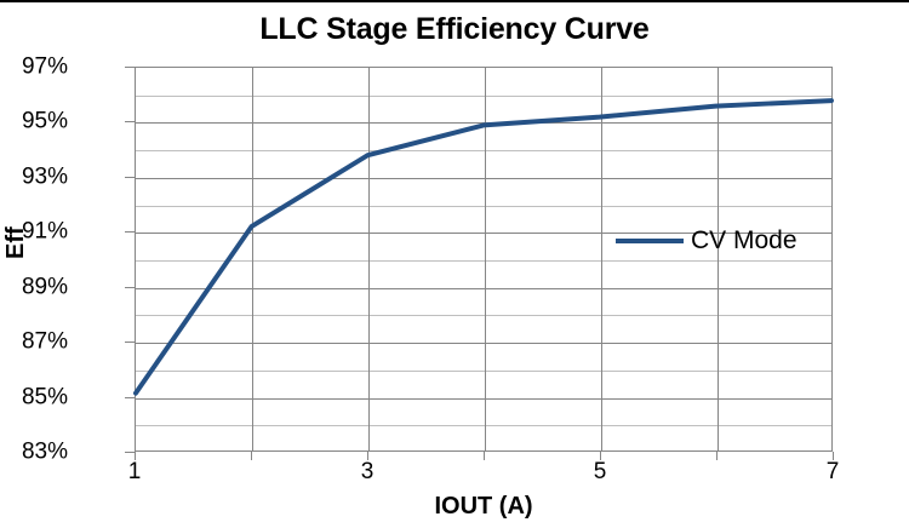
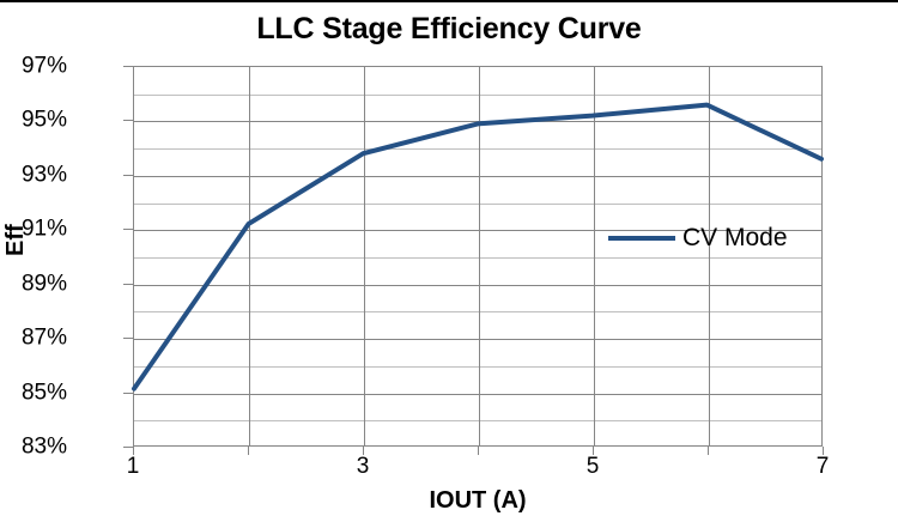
7: 95.8% -> 93.6%
